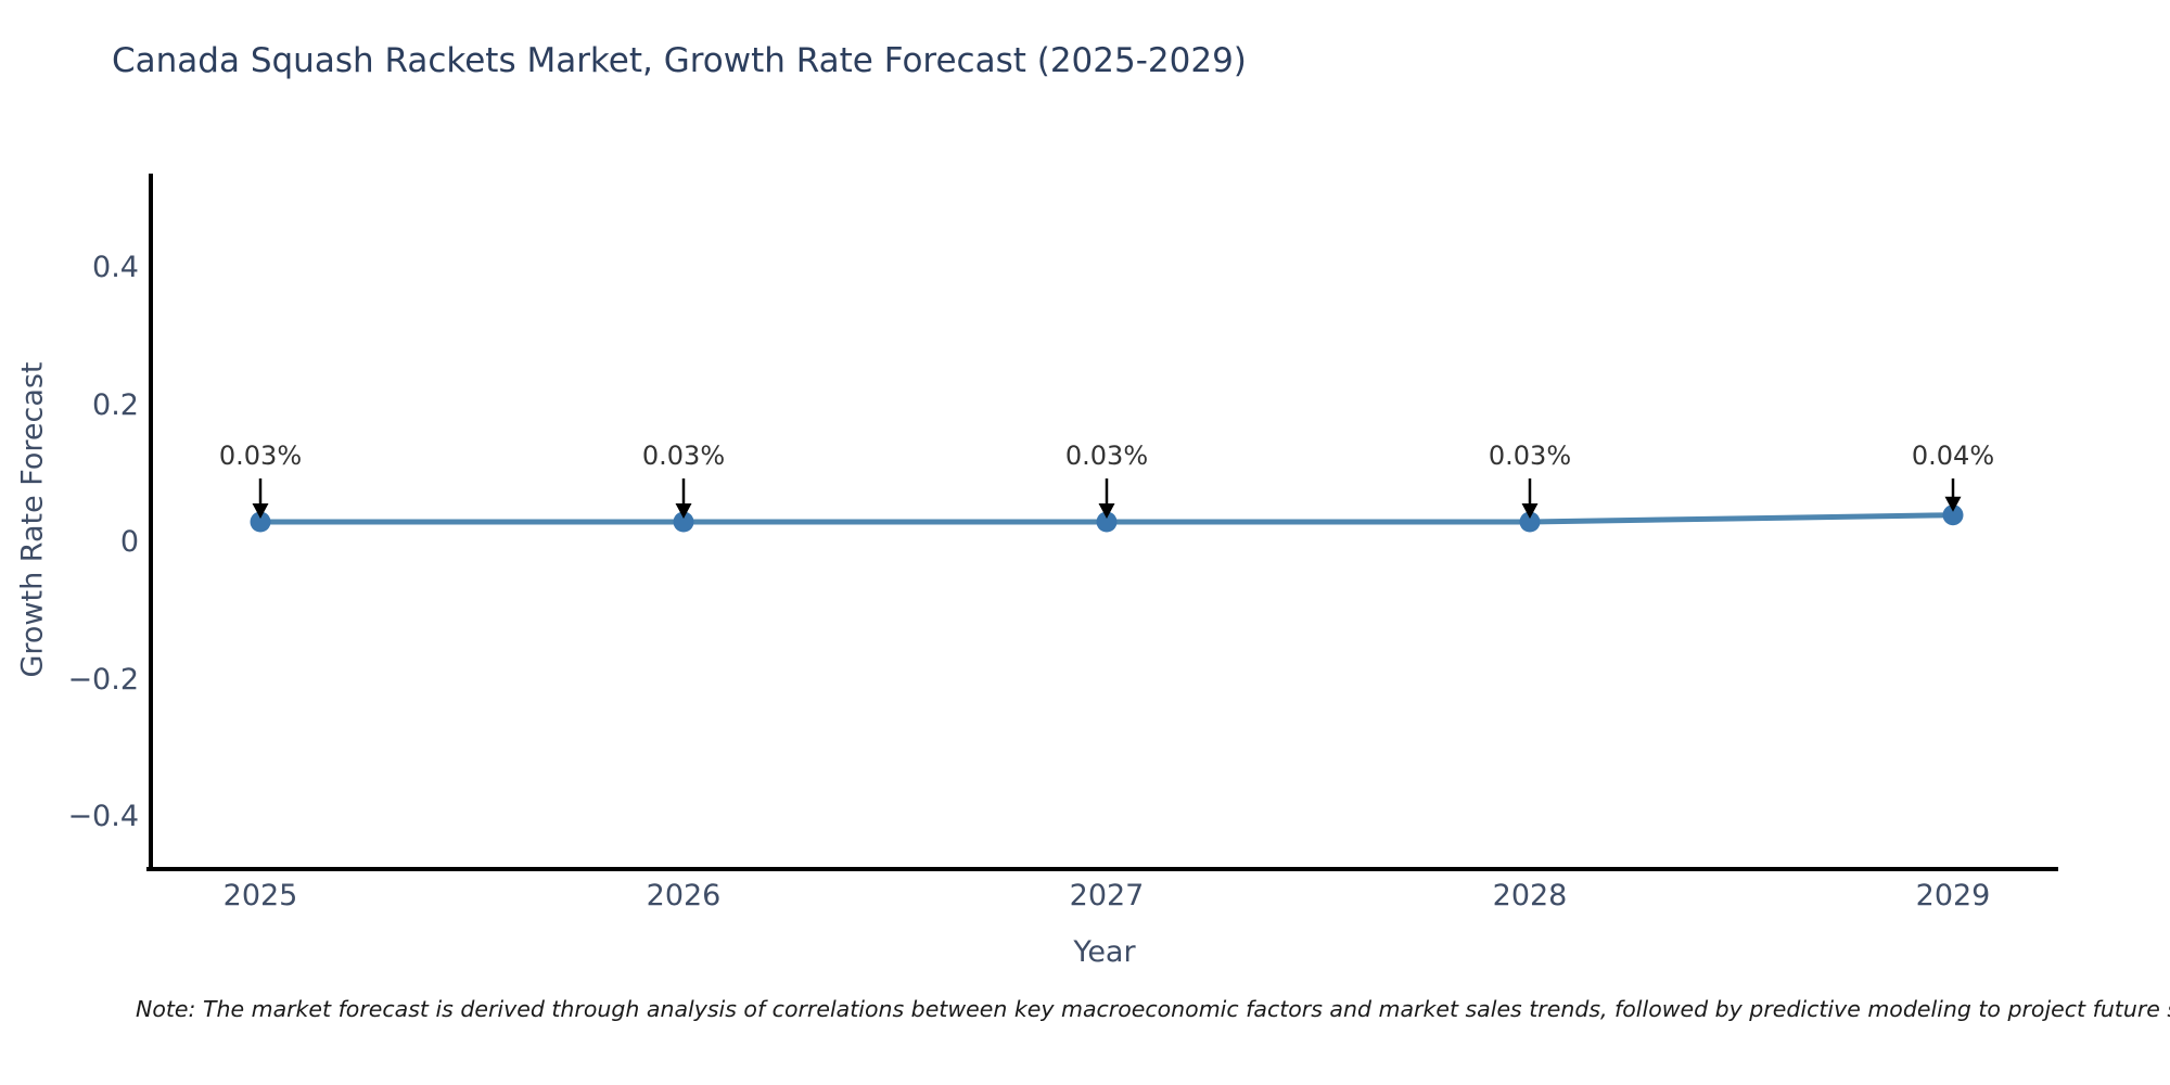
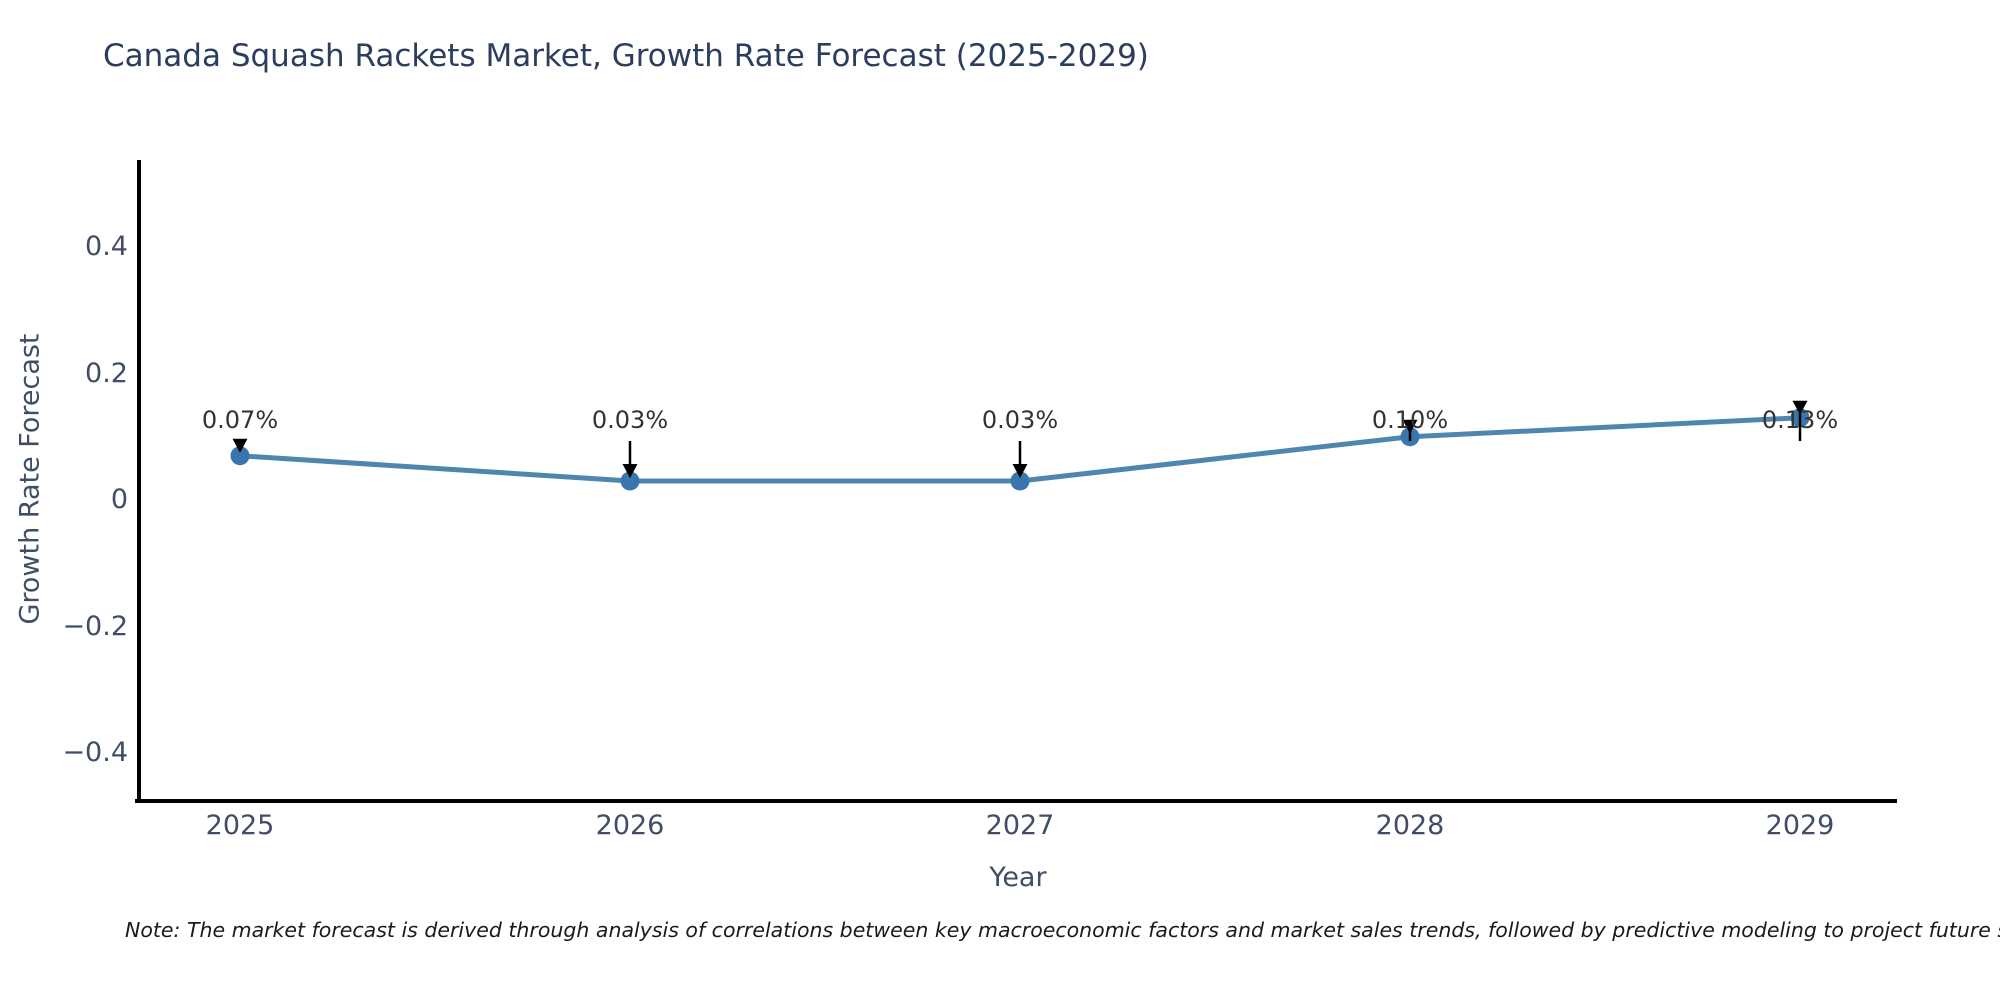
2025: 0.03% -> 0.07%
2028: 0.03% -> 0.10%
2029: 0.04% -> 0.13%
